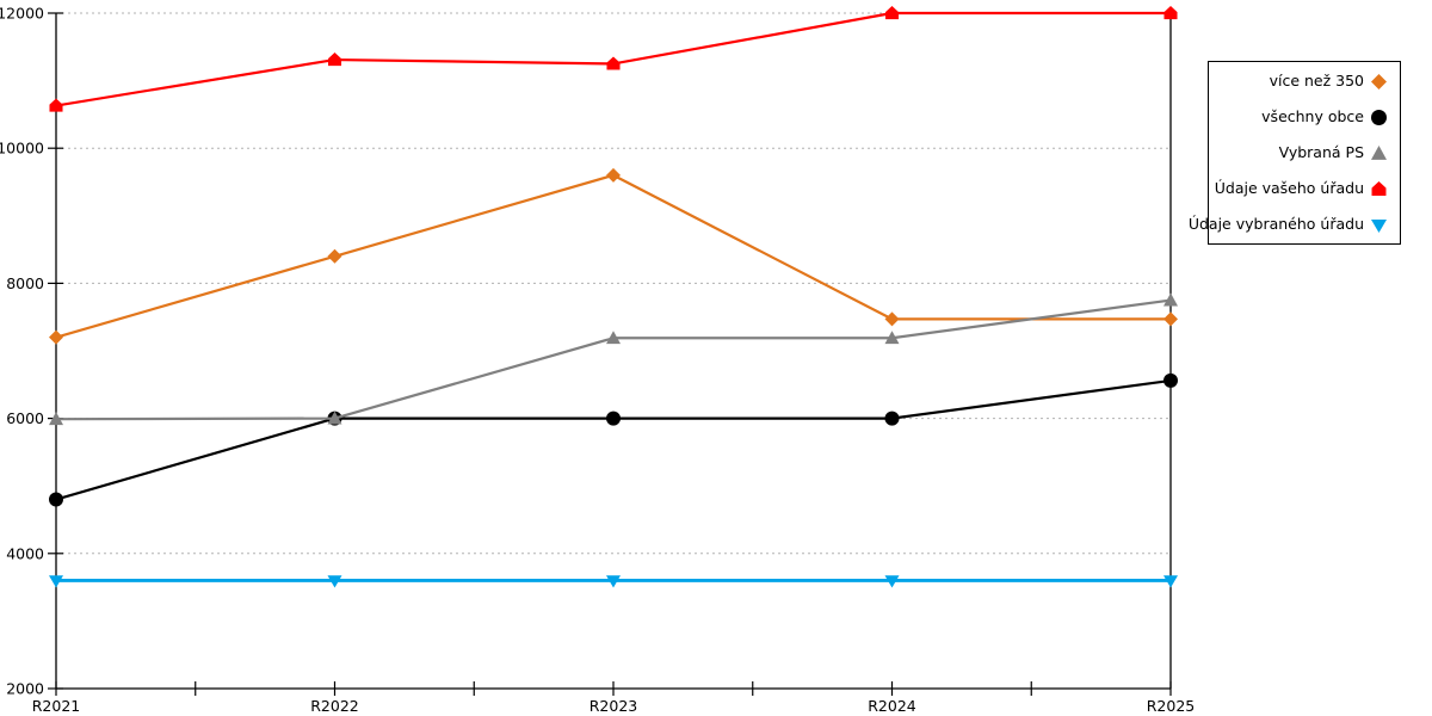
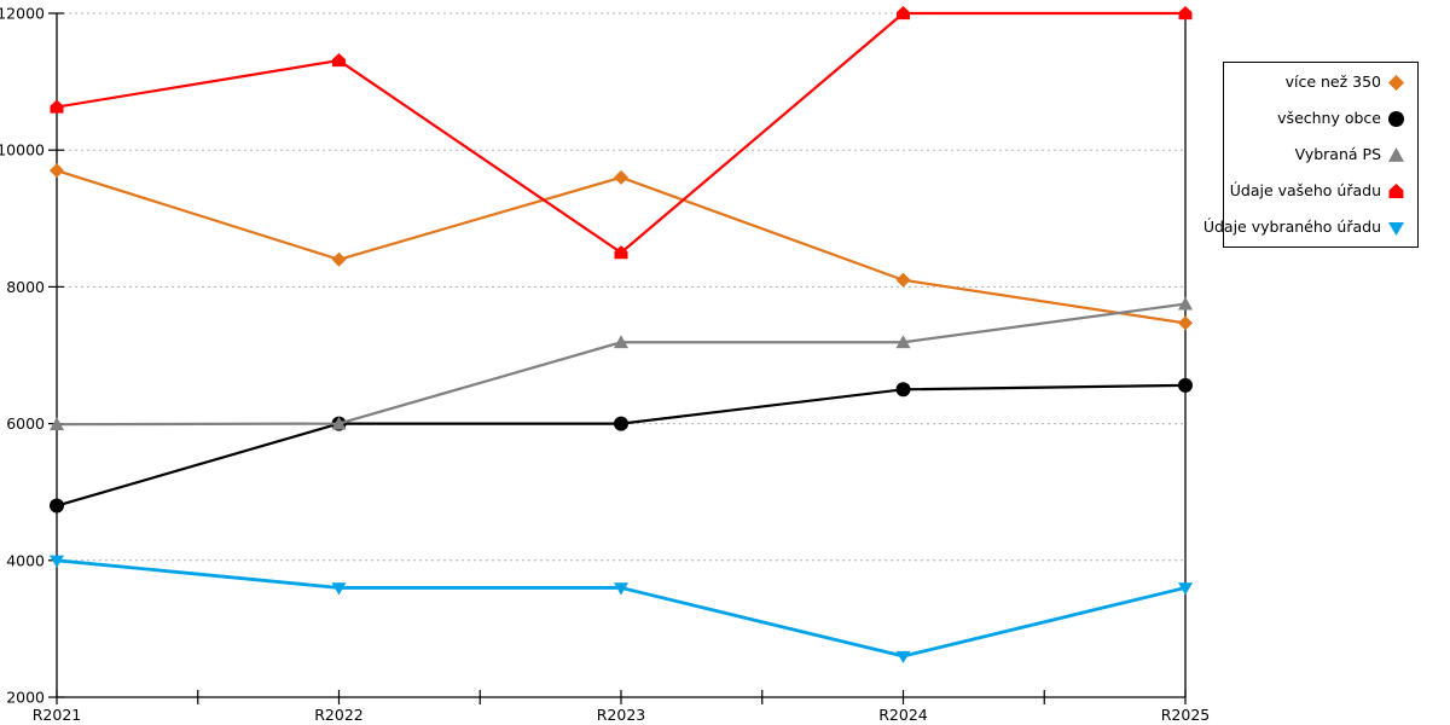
více než 350/R2021: 7200 -> 9700
Údaje vybraného úřadu/R2021: 3600 -> 4000
Údaje vašeho úřadu/R2023: 11200 -> 8500
více než 350/R2024: 7500 -> 8100
všechny obce/R2024: 6000 -> 6500
Údaje vybraného úřadu/R2024: 3600 -> 2600
